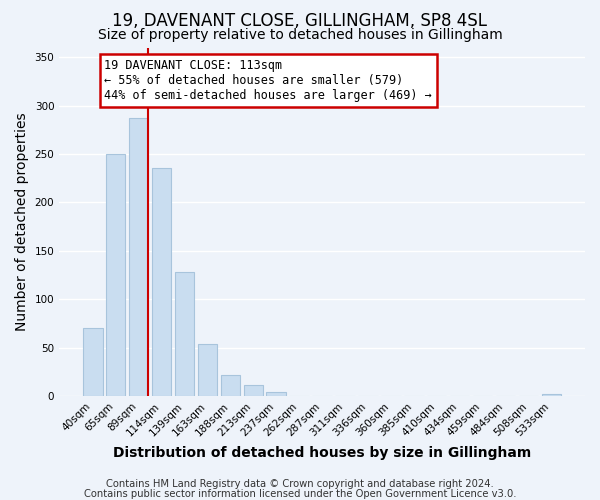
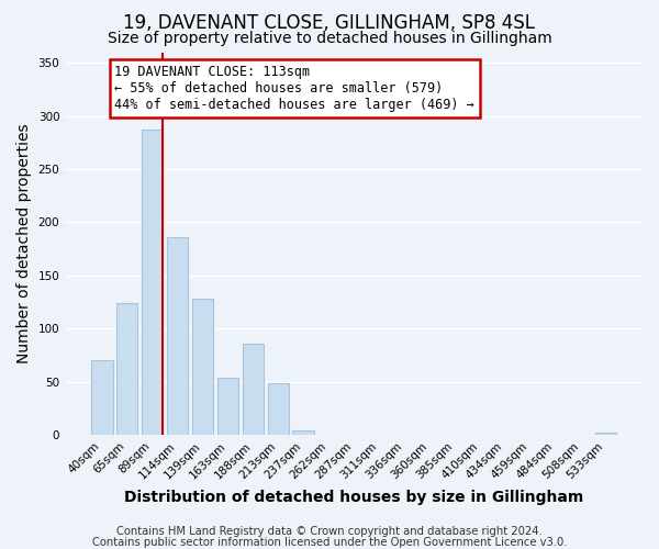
65sqm: 250 -> 124
114sqm: 236 -> 186
188sqm: 22 -> 86
213sqm: 11 -> 48
